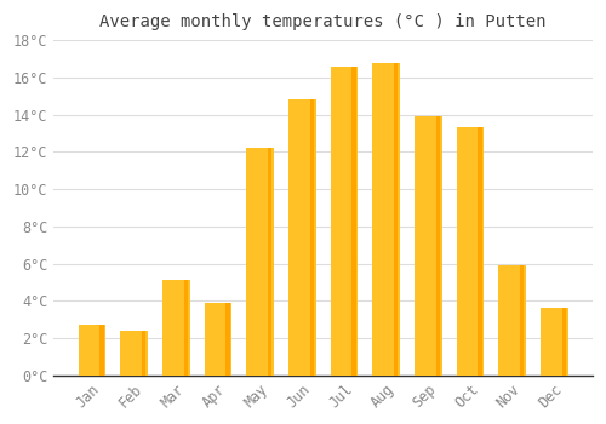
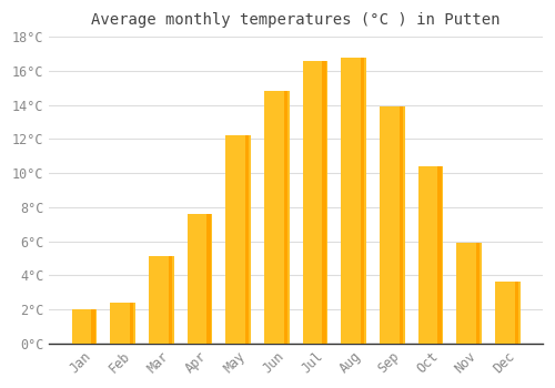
Jan: 2.7°C -> 2.0°C
Apr: 3.9°C -> 7.6°C
Oct: 13.3°C -> 10.4°C
